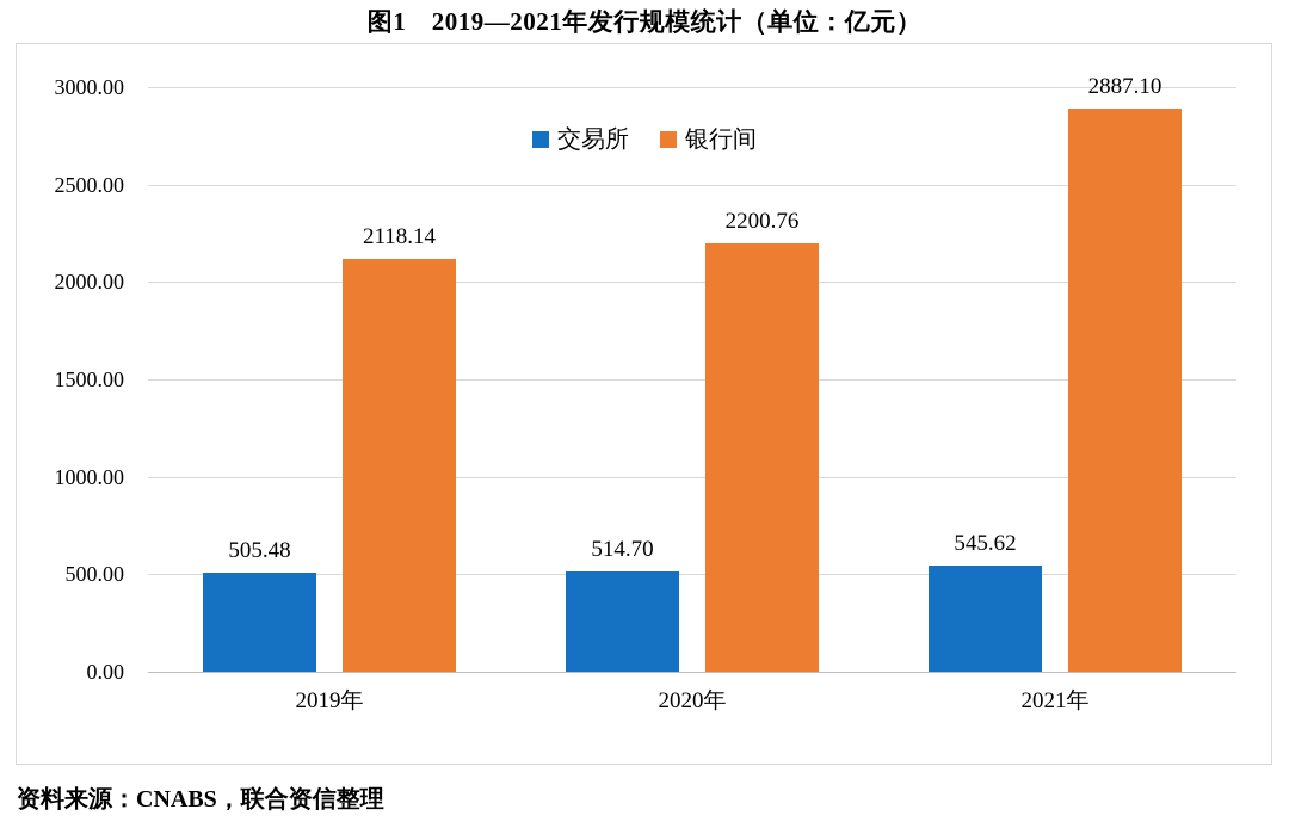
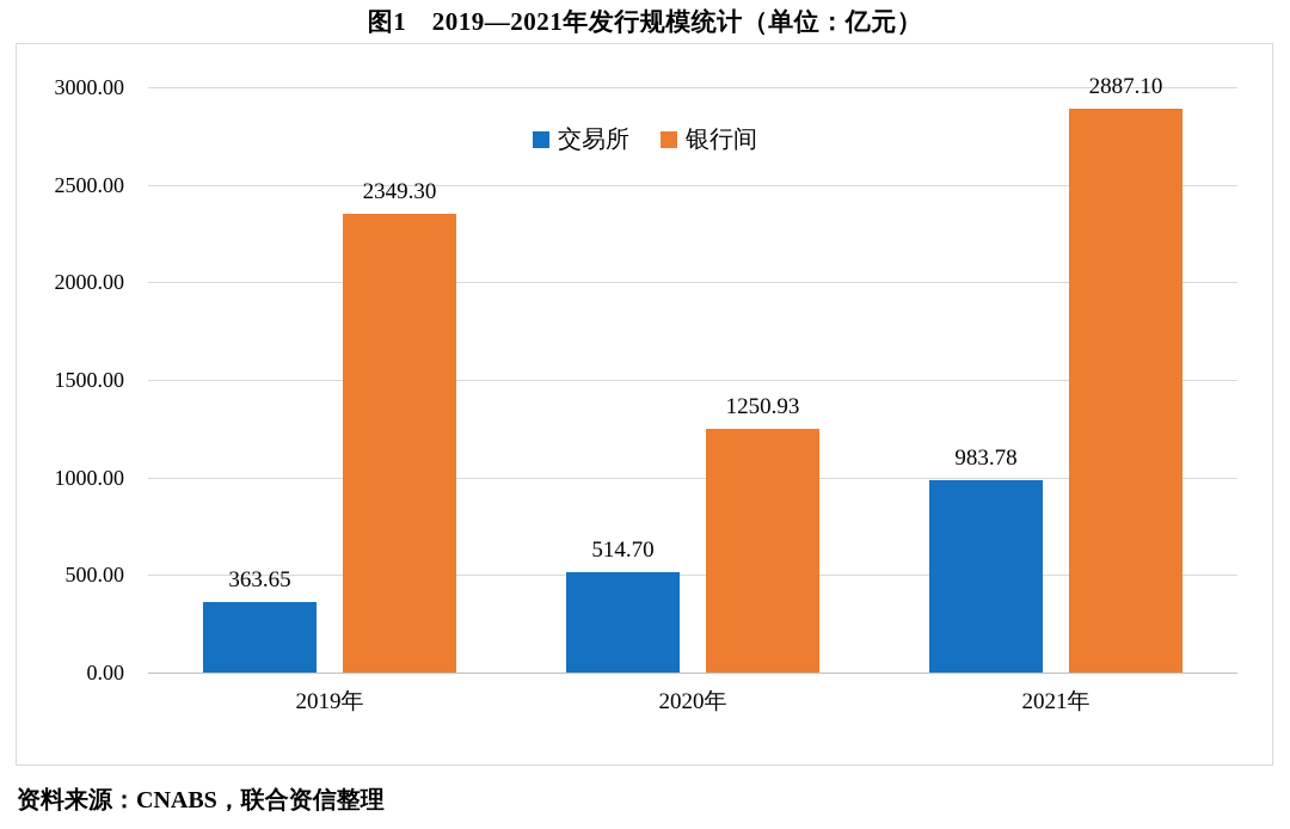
交易所/2019年: 505.48 -> 363.65
银行间/2019年: 2118.14 -> 2349.30
银行间/2020年: 2200.76 -> 1250.93
交易所/2021年: 545.62 -> 983.78
